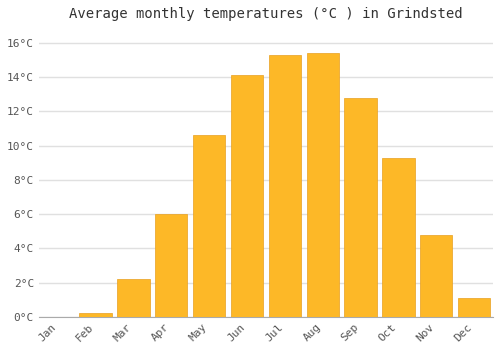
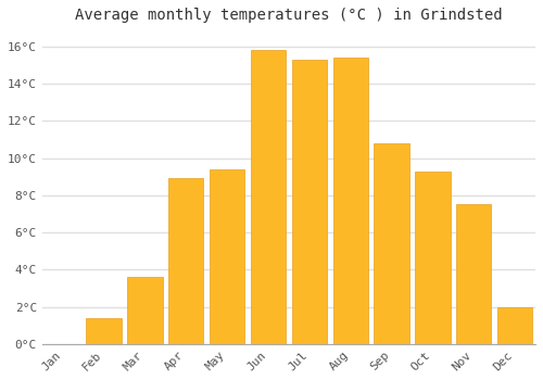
Feb: 0.2°C -> 1.4°C
Mar: 2.2°C -> 3.6°C
Apr: 6.0°C -> 8.9°C
May: 10.6°C -> 9.4°C
Jun: 14.1°C -> 15.8°C
Sep: 12.8°C -> 10.8°C
Nov: 4.8°C -> 7.5°C
Dec: 1.1°C -> 2.0°C
